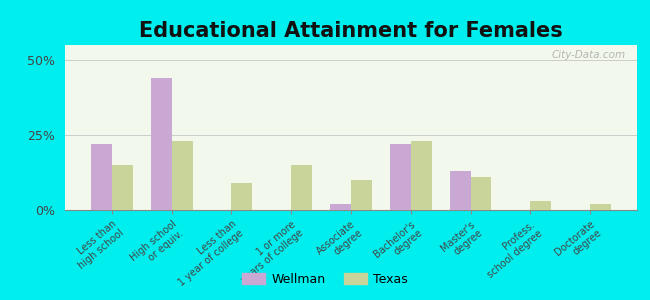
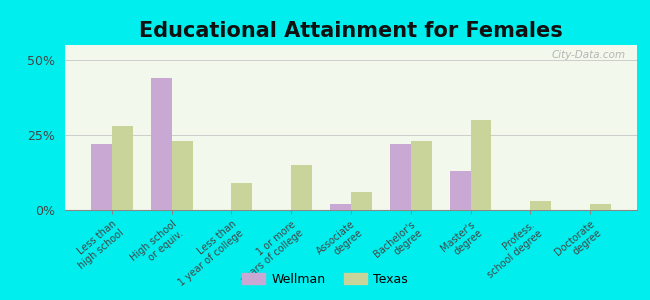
Texas/Less than high school: 15% -> 28%
Texas/Associate degree: 10% -> 6%
Texas/Master's degree: 11% -> 30%
